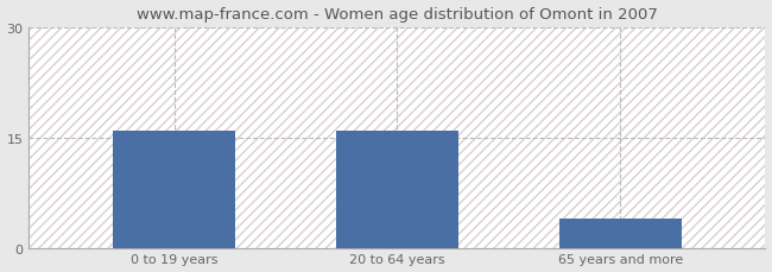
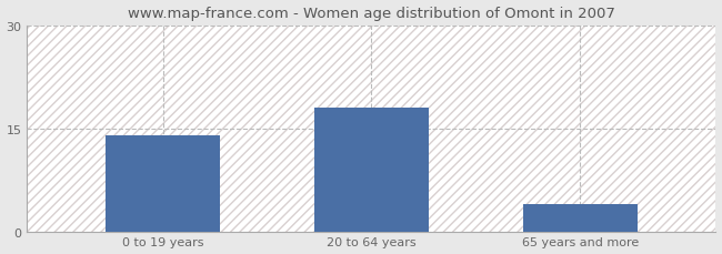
0 to 19 years: 16 -> 14
20 to 64 years: 16 -> 18
